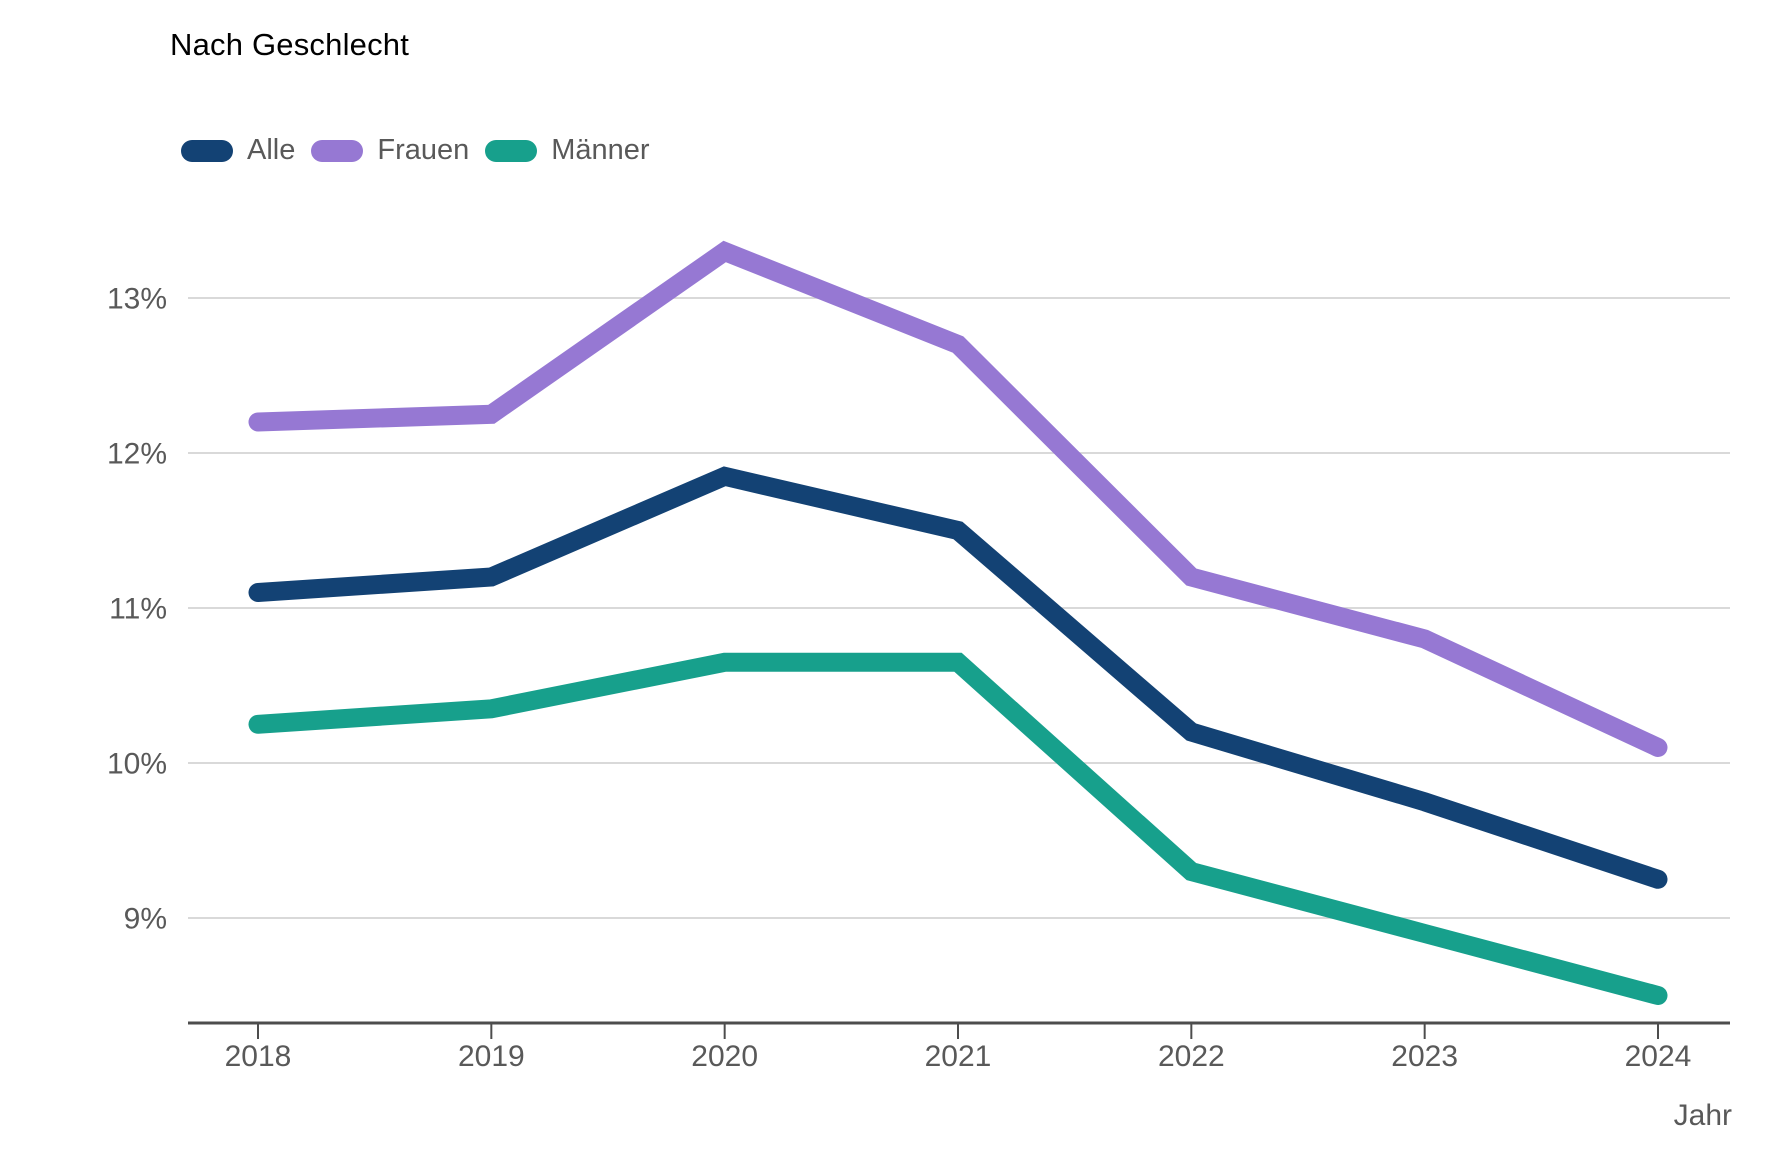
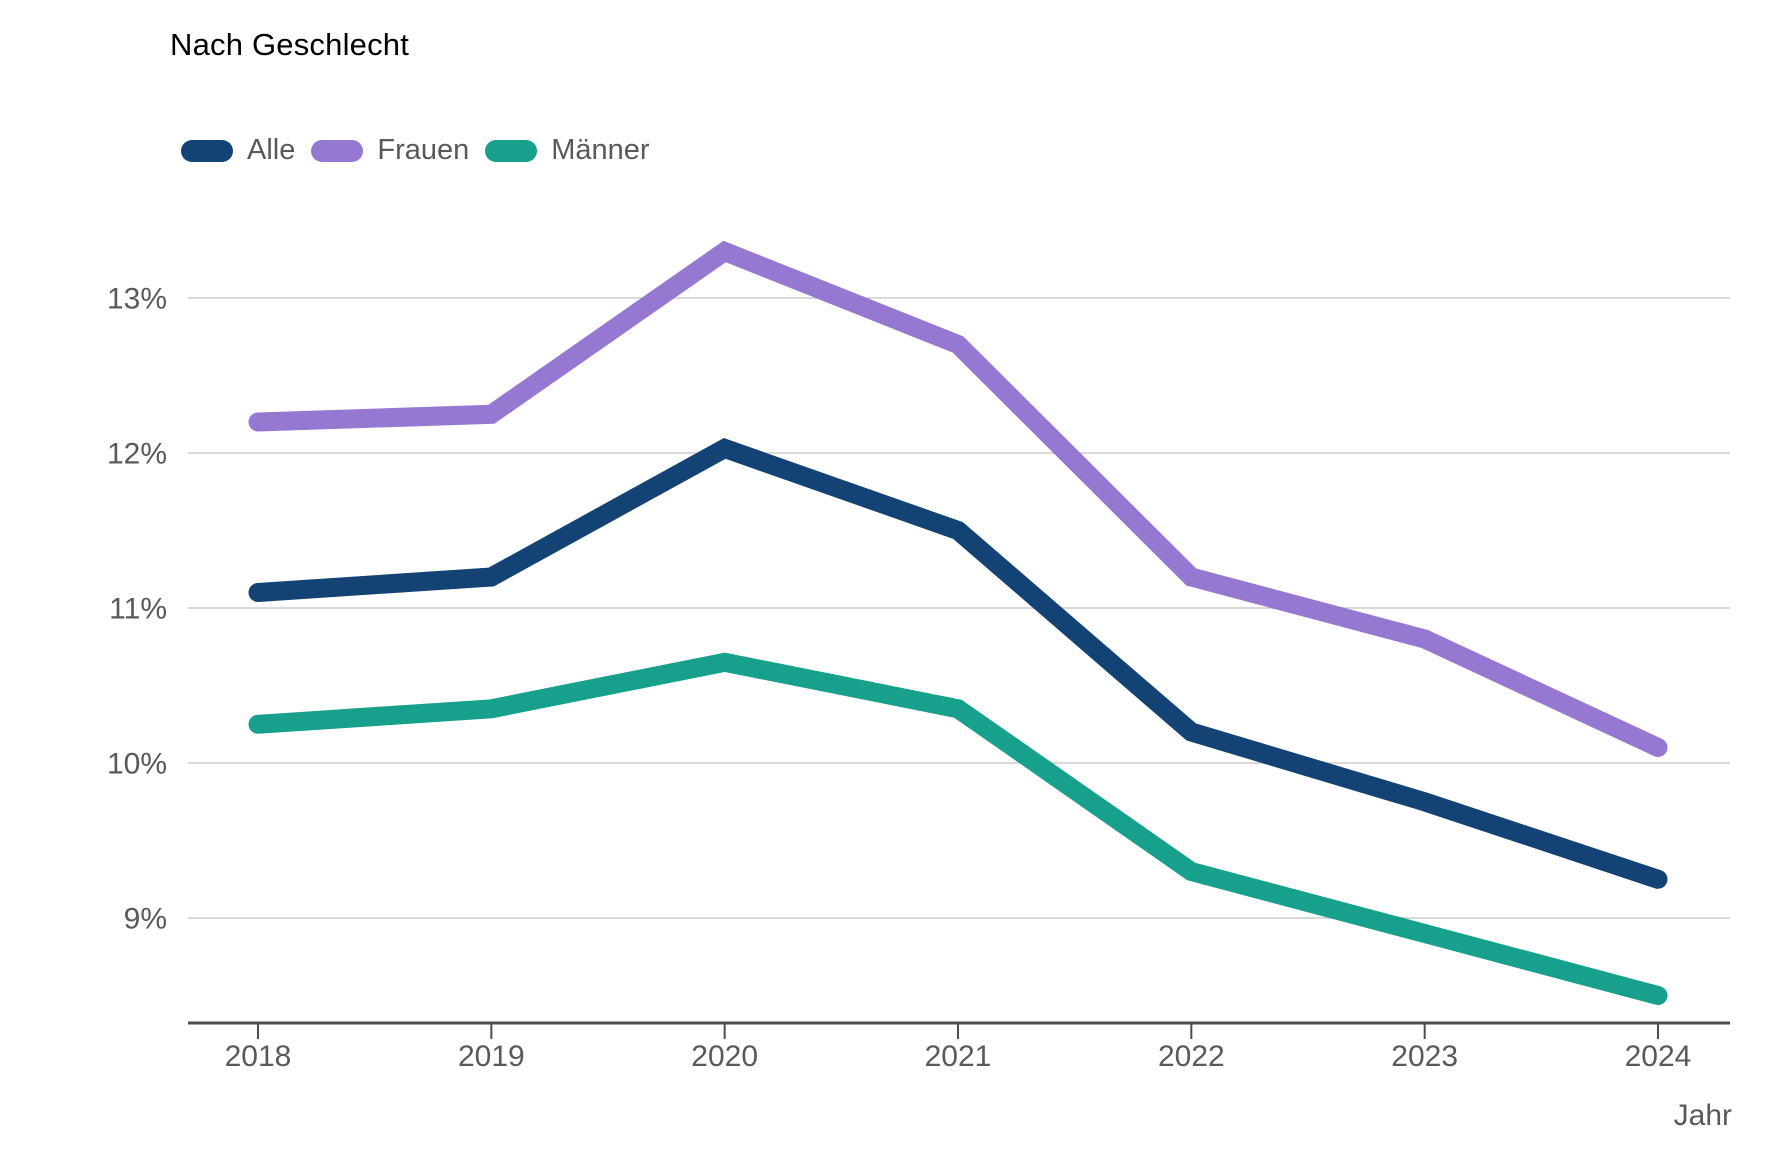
Alle/2020: 11.85% -> 12.03%
Männer/2021: 10.65% -> 10.35%
